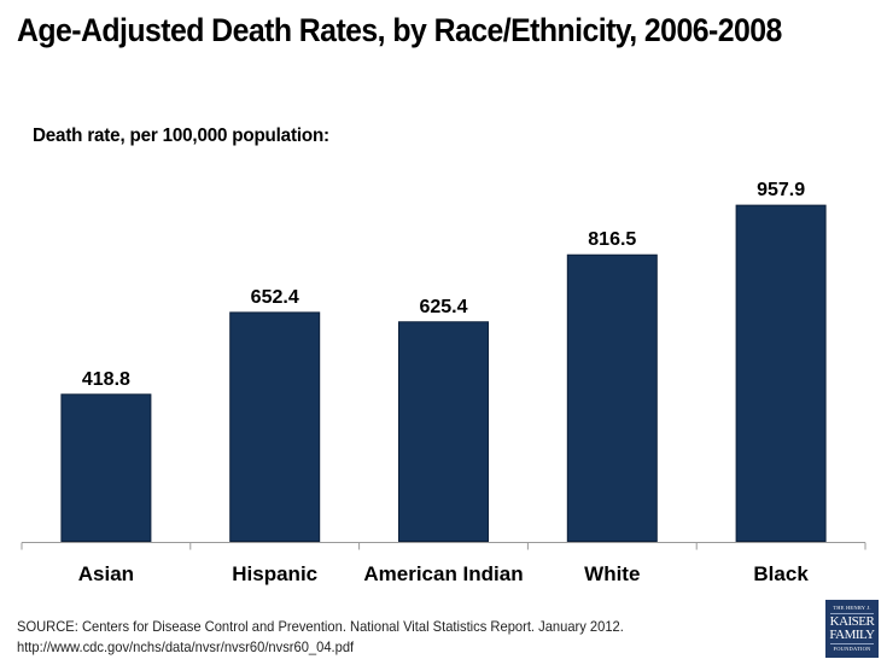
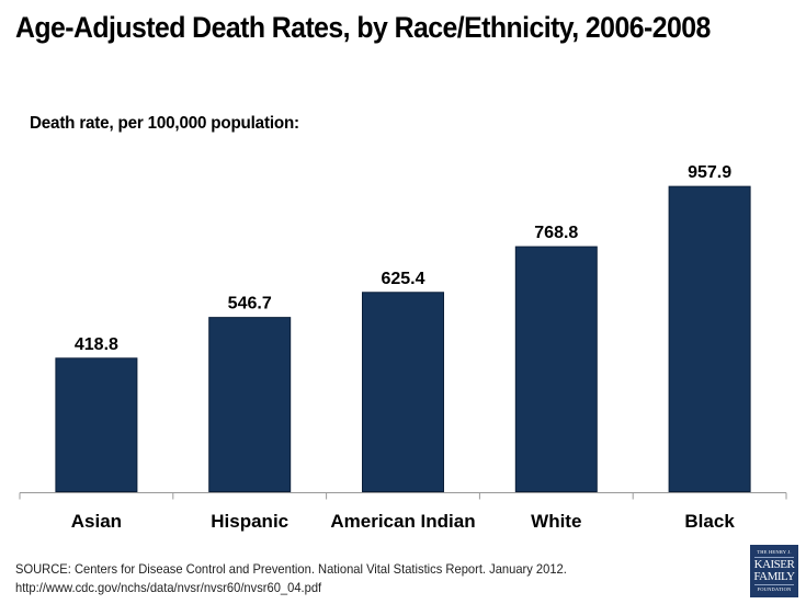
Hispanic: 652.4 -> 546.7
White: 816.5 -> 768.8
